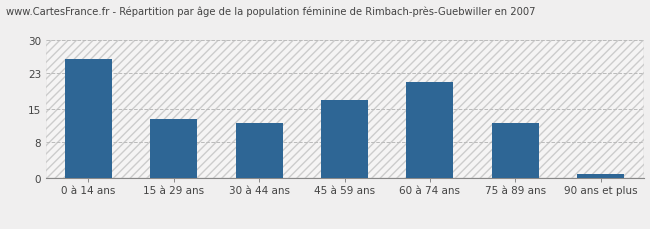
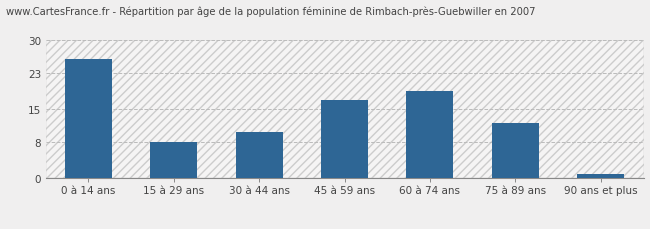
15 à 29 ans: 13 -> 8
30 à 44 ans: 12 -> 10
60 à 74 ans: 21 -> 19
